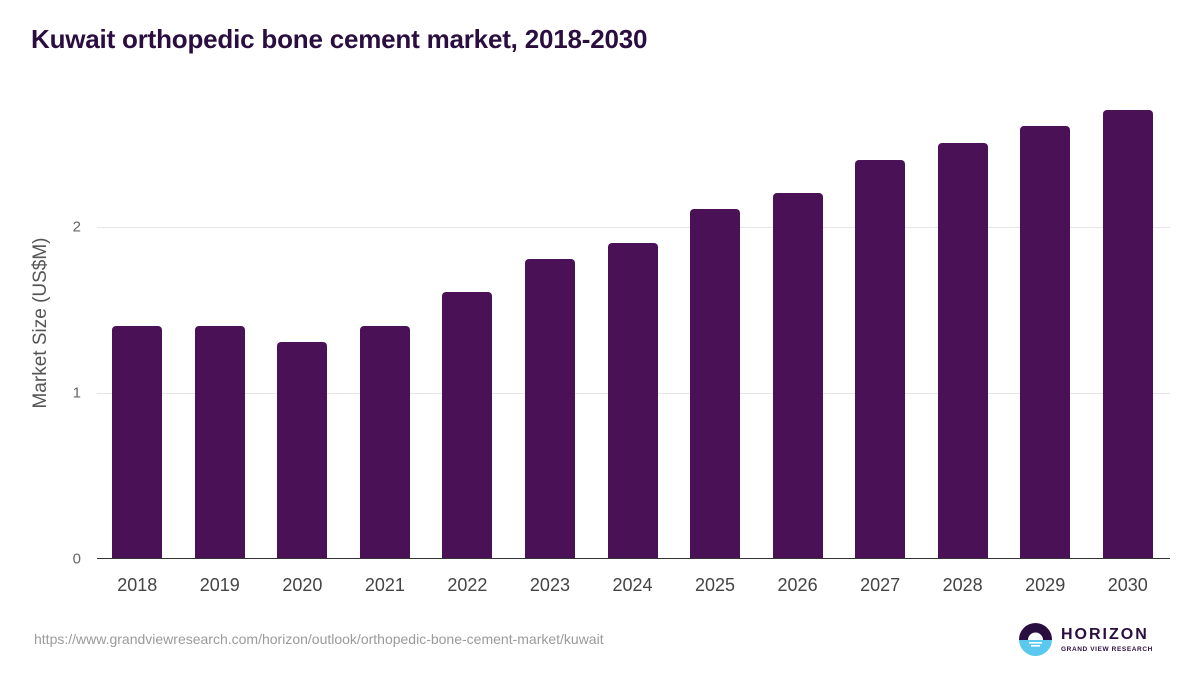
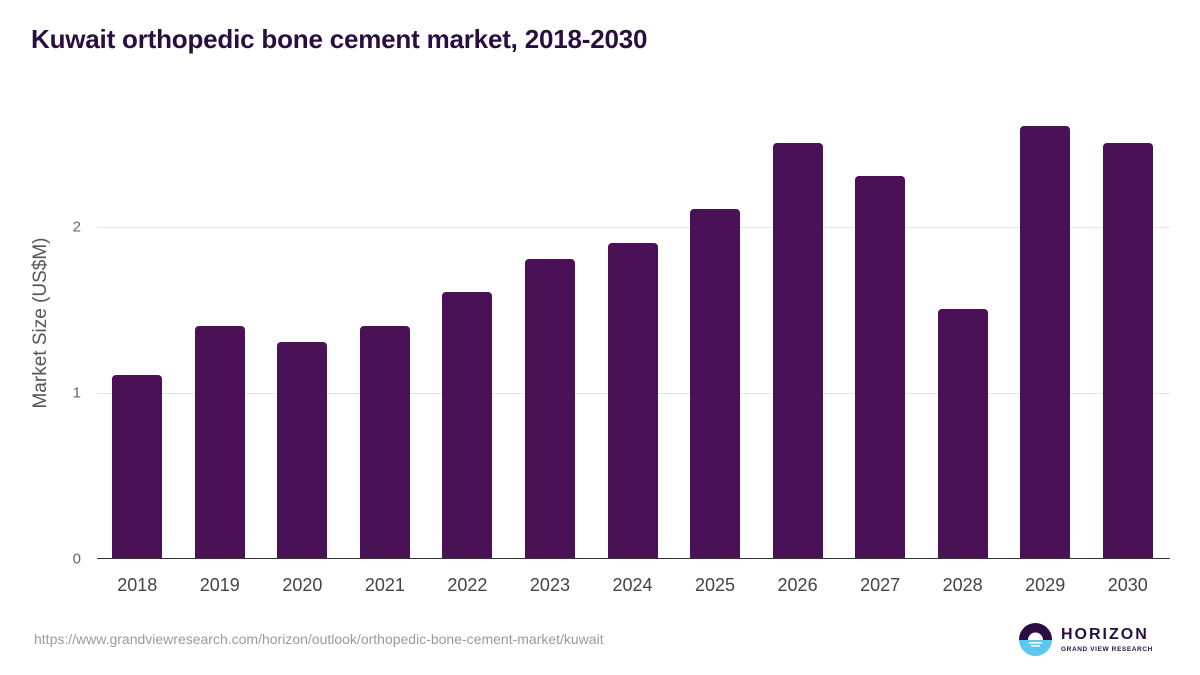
2018: 1.4 -> 1.1
2026: 2.2 -> 2.5
2027: 2.4 -> 2.3
2028: 2.5 -> 1.5
2030: 2.7 -> 2.5
